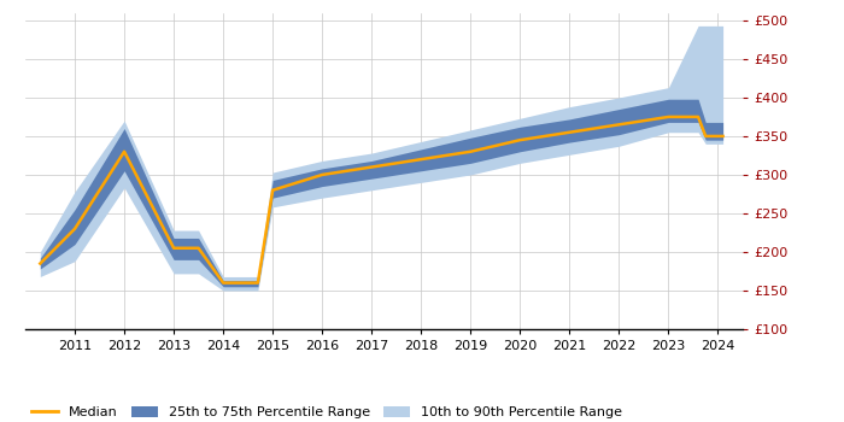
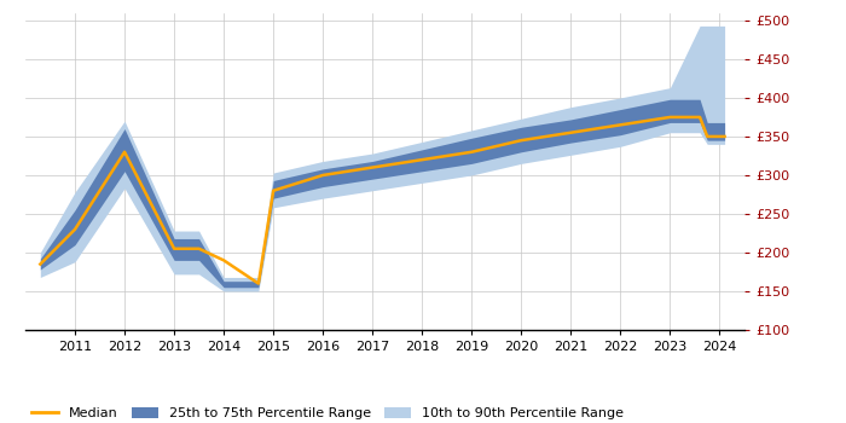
Median/2014: £160 -> £190
